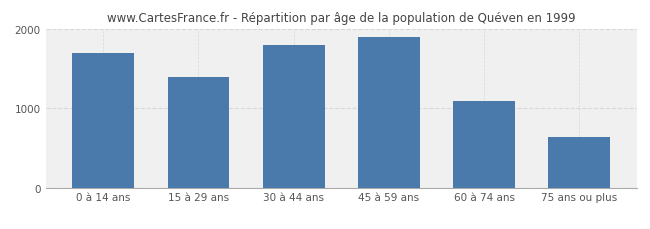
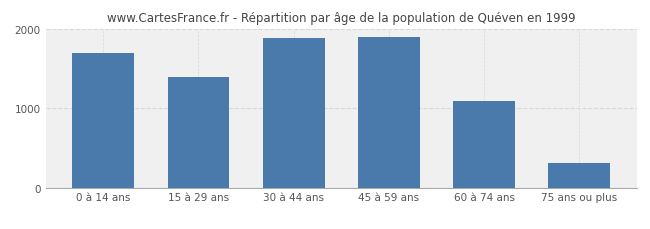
30 à 44 ans: 1800 -> 1880
75 ans ou plus: 640 -> 300
